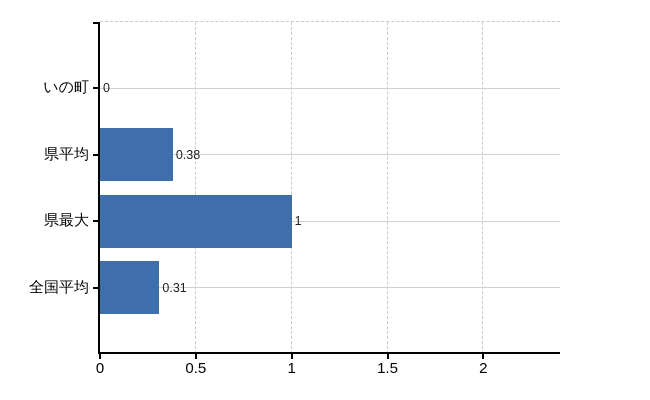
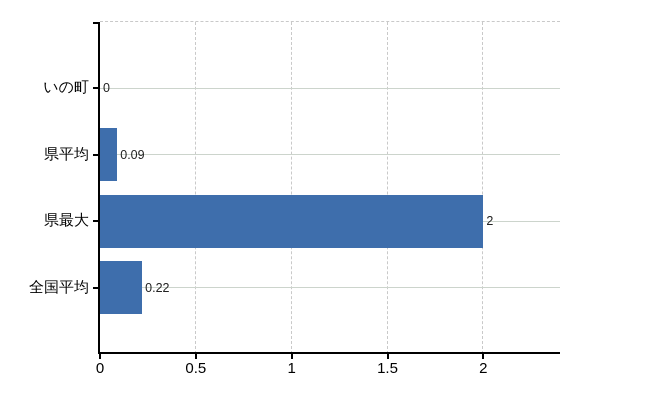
県平均: 0.38 -> 0.09
県最大: 1 -> 2
全国平均: 0.31 -> 0.22
